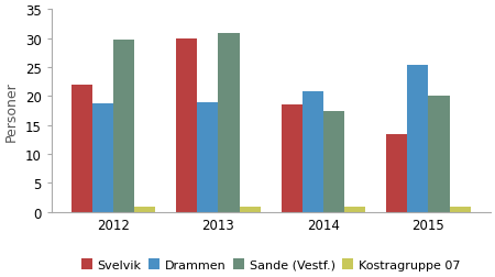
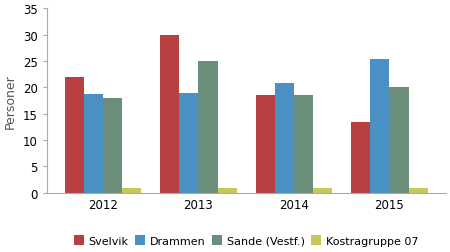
Sande (Vestf.)/2012: 29.8 -> 18.0
Sande (Vestf.)/2013: 30.8 -> 25.0
Sande (Vestf.)/2014: 17.4 -> 18.6
